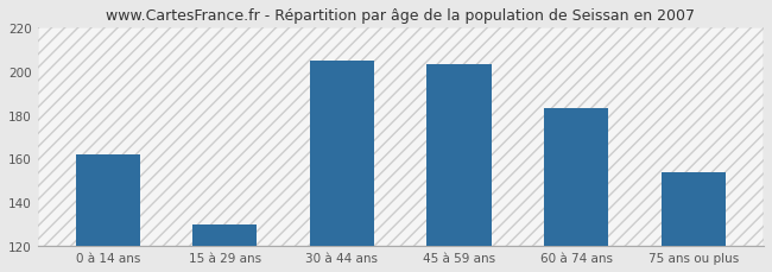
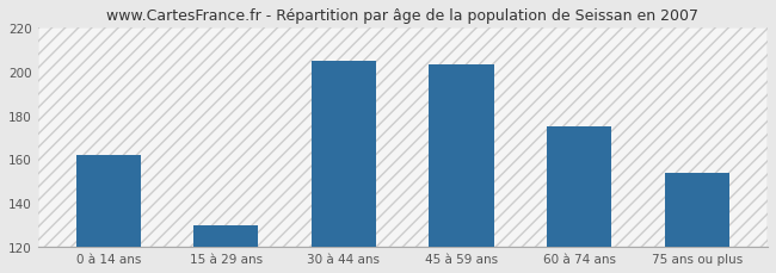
60 à 74 ans: 183 -> 175
